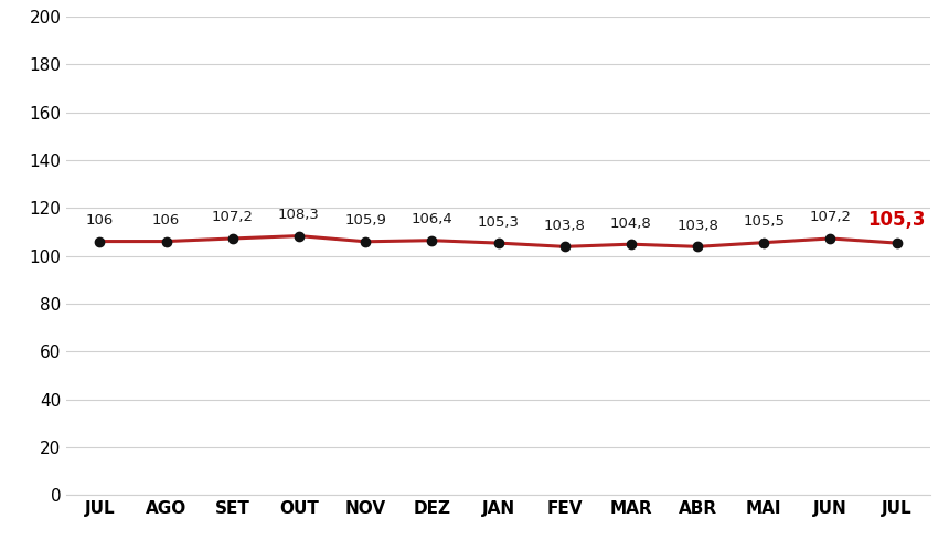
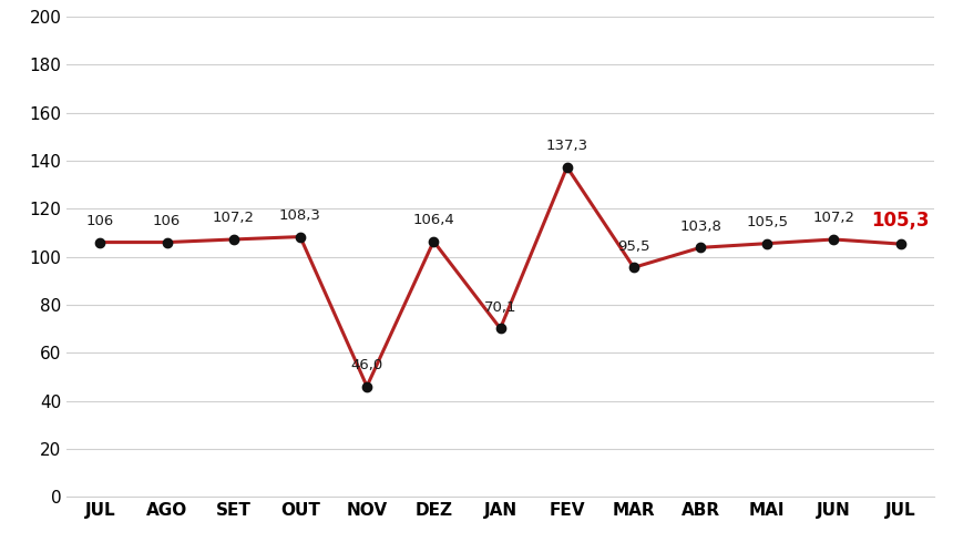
NOV: 105,9 -> 46,0
JAN: 105,3 -> 70,1
FEV: 103,8 -> 137,3
MAR: 104,8 -> 95,5
